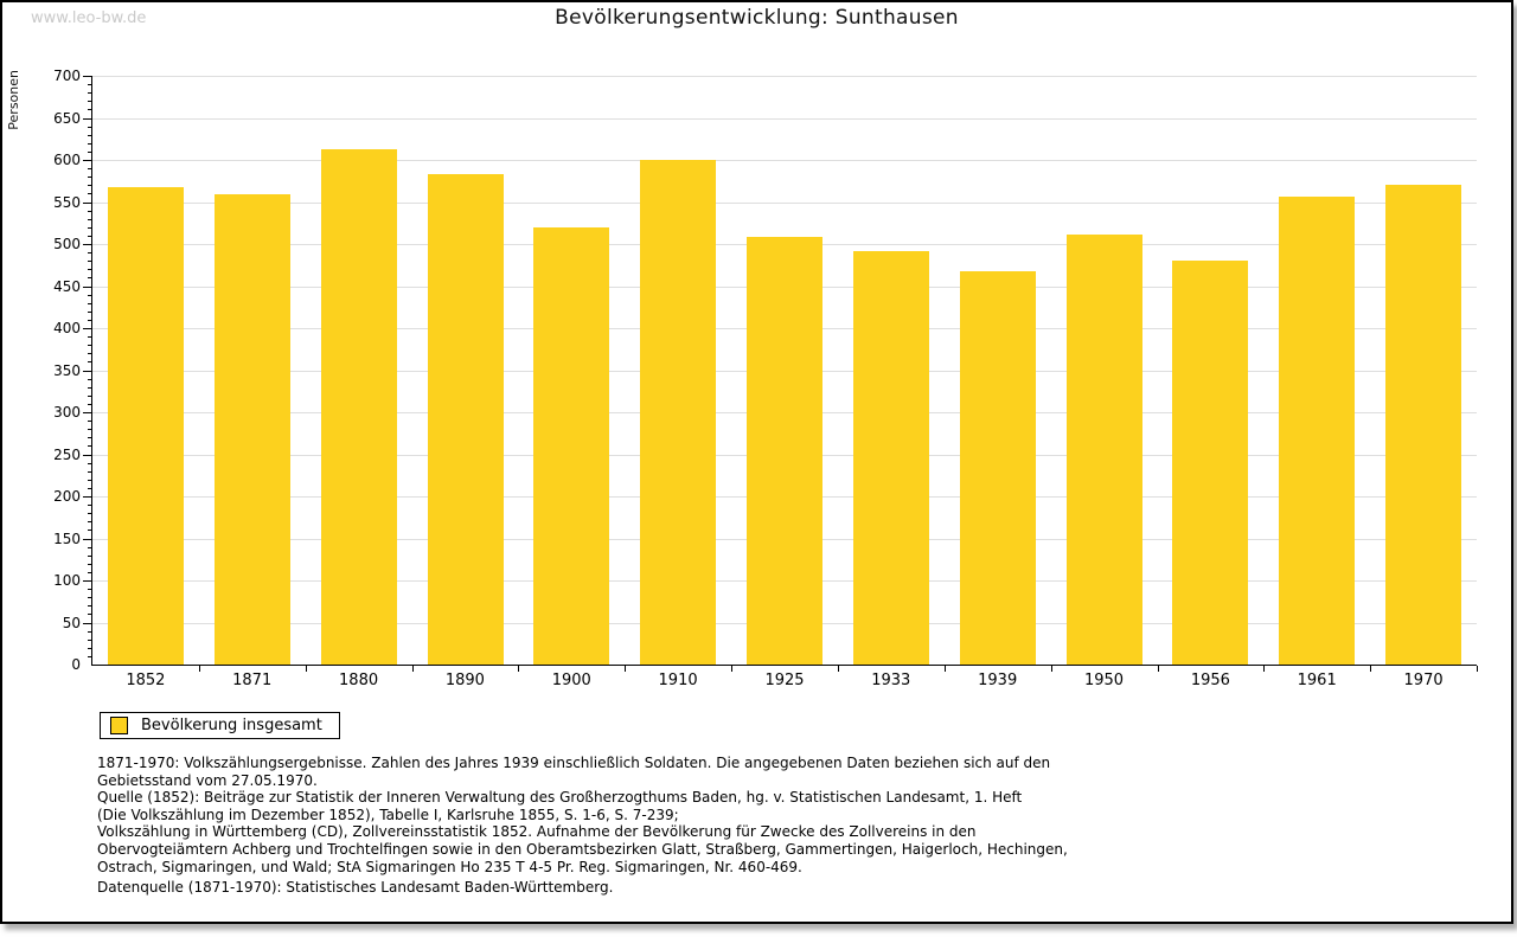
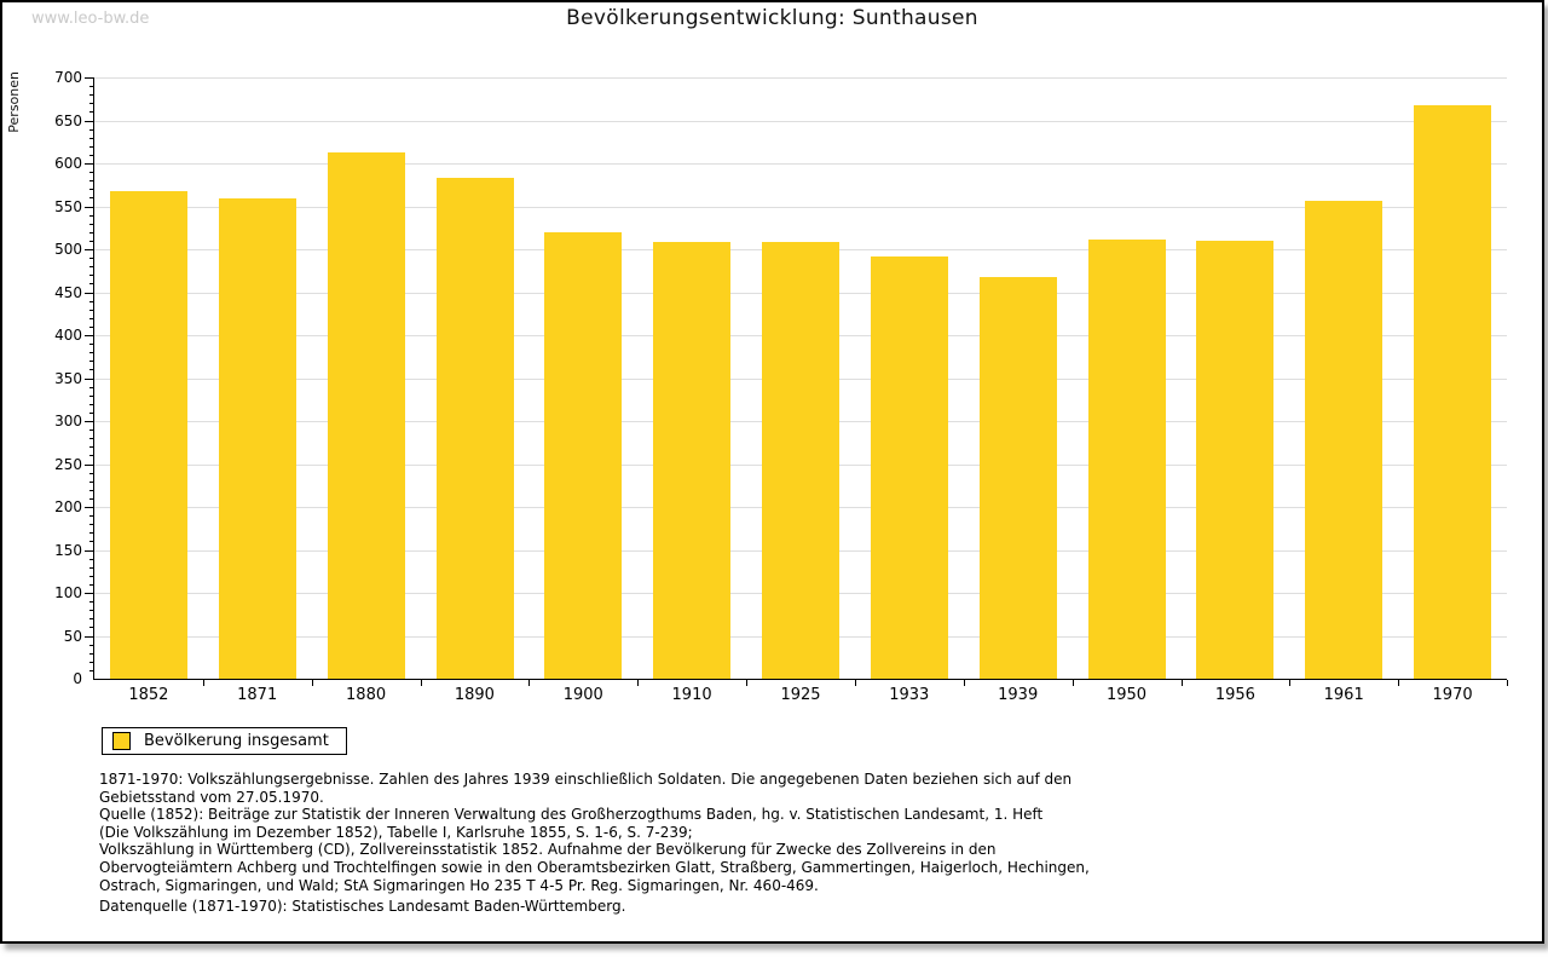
1910: 600 -> 510
1956: 480 -> 510
1970: 570 -> 670
